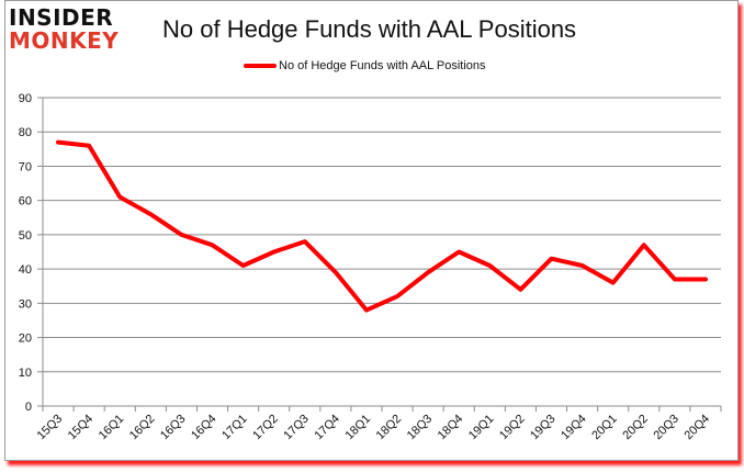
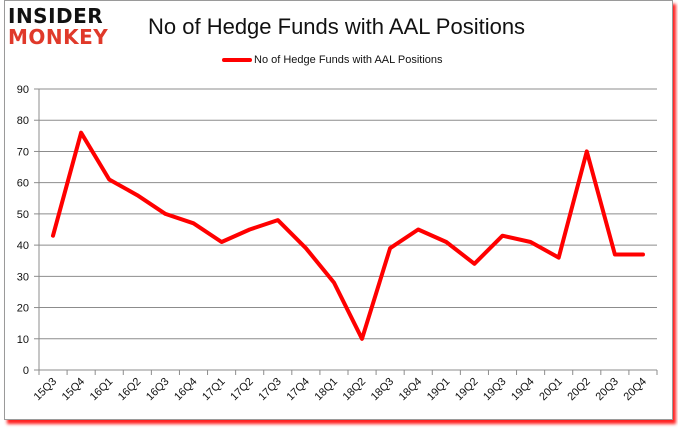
15Q3: 77 -> 43
18Q2: 32 -> 10
20Q2: 47 -> 70
